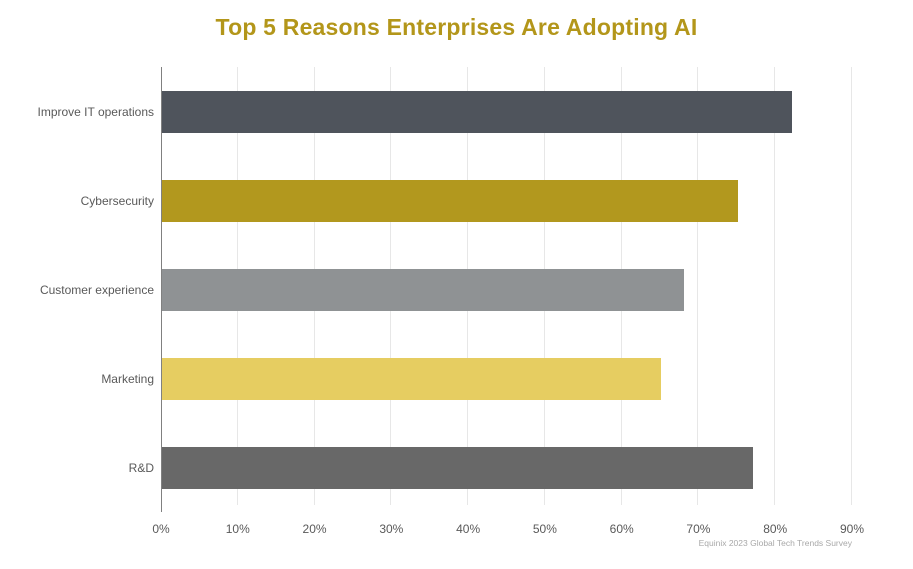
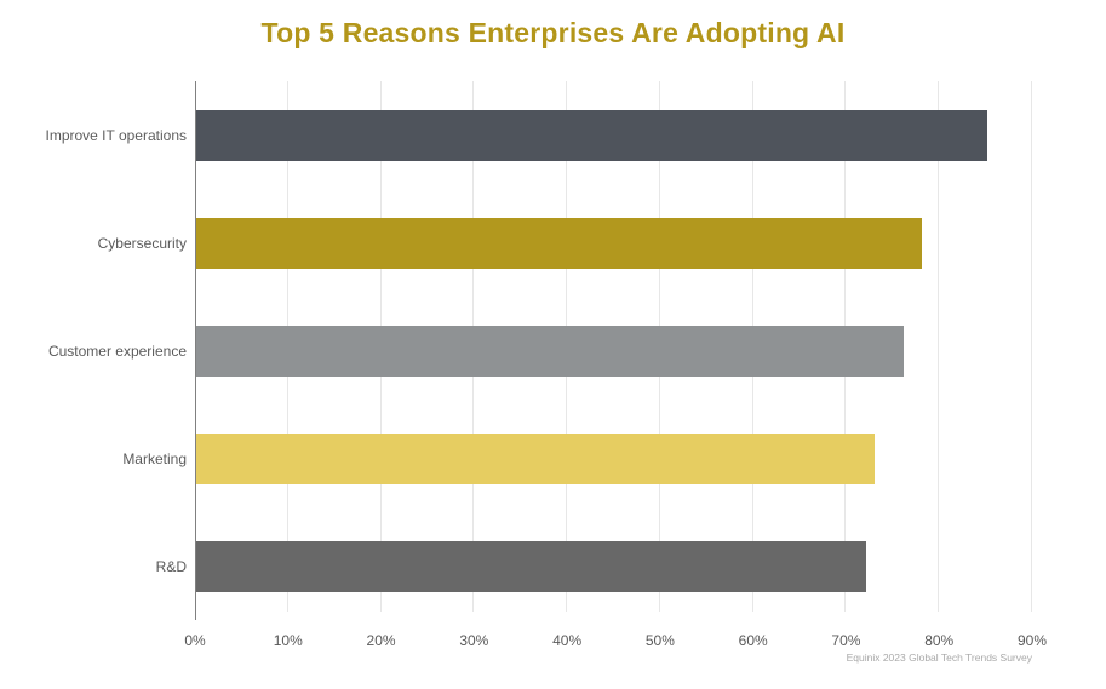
Improve IT operations: 82% -> 85%
Cybersecurity: 75% -> 78%
Customer experience: 68% -> 76%
Marketing: 65% -> 73%
R&D: 77% -> 72%
